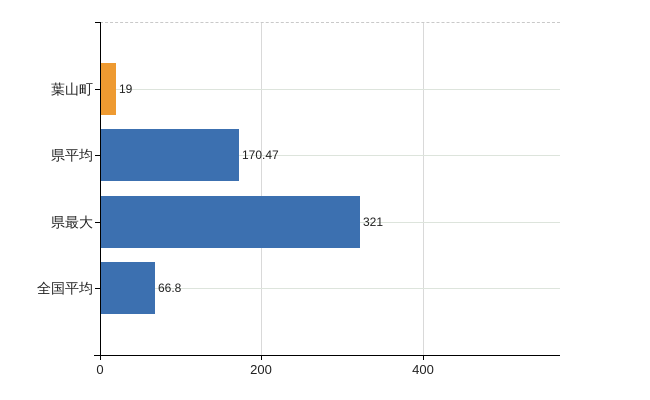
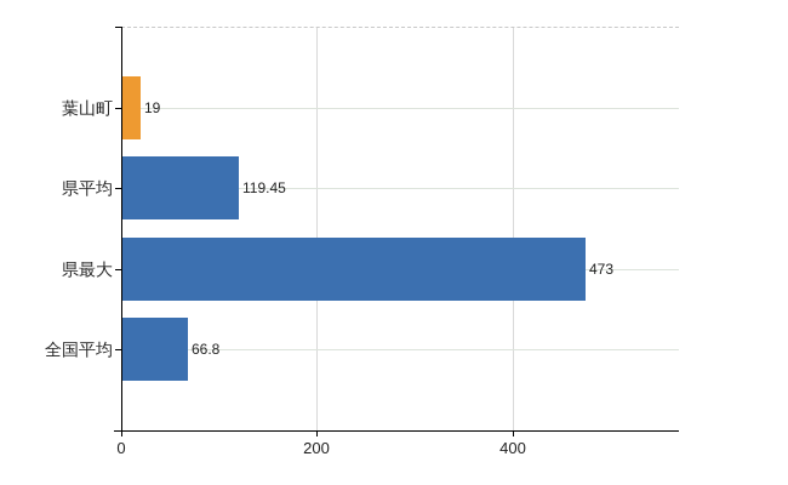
県平均: 170.47 -> 119.45
県最大: 321 -> 473
